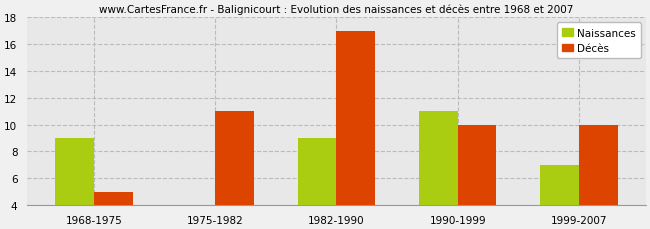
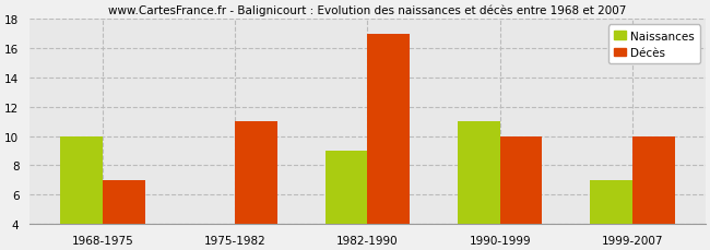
Naissances/1968-1975: 9 -> 10
Décès/1968-1975: 5 -> 7
